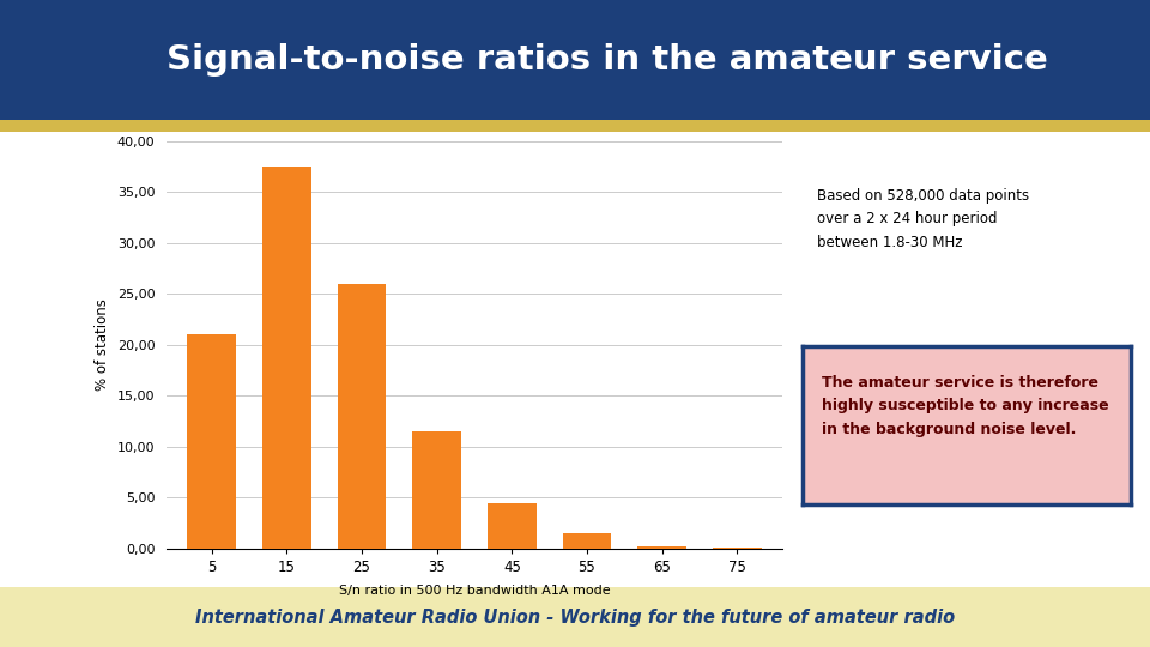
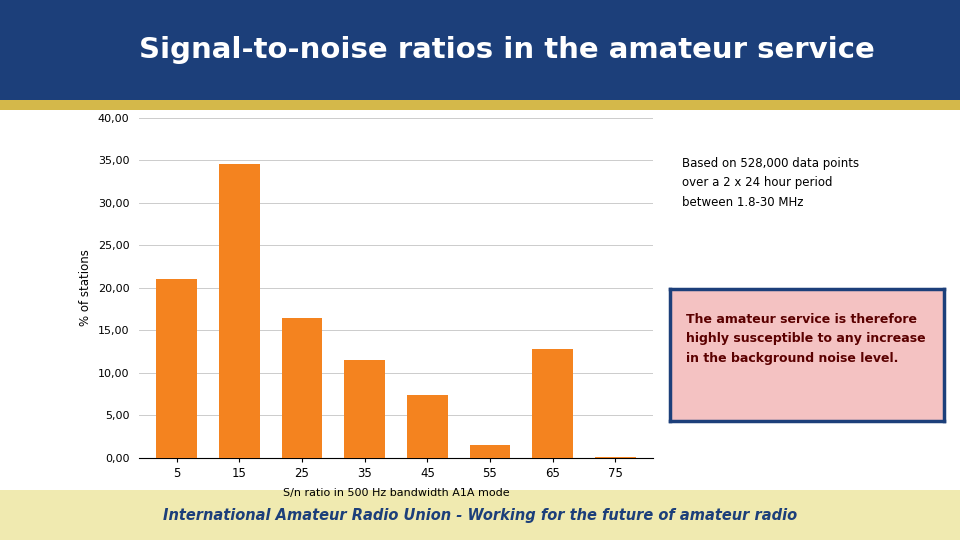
15: 37,5 -> 34,6
25: 26,0 -> 16,4
45: 4,5 -> 7,4
65: 0,2 -> 12,8
